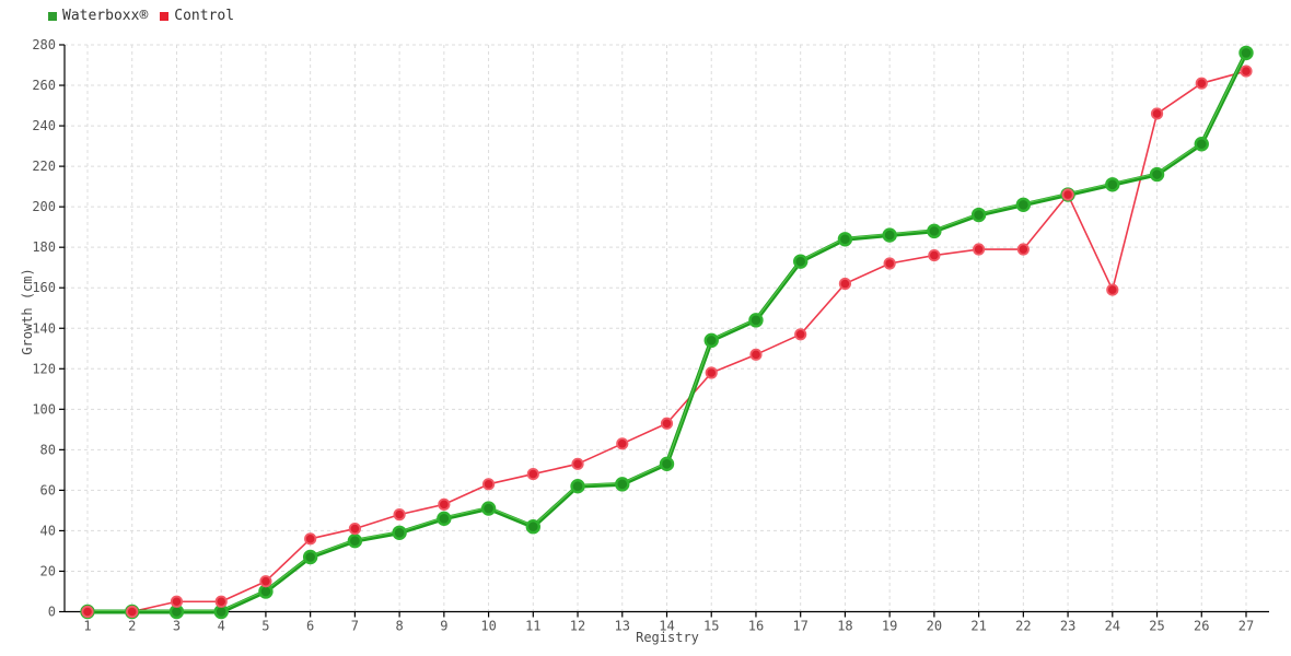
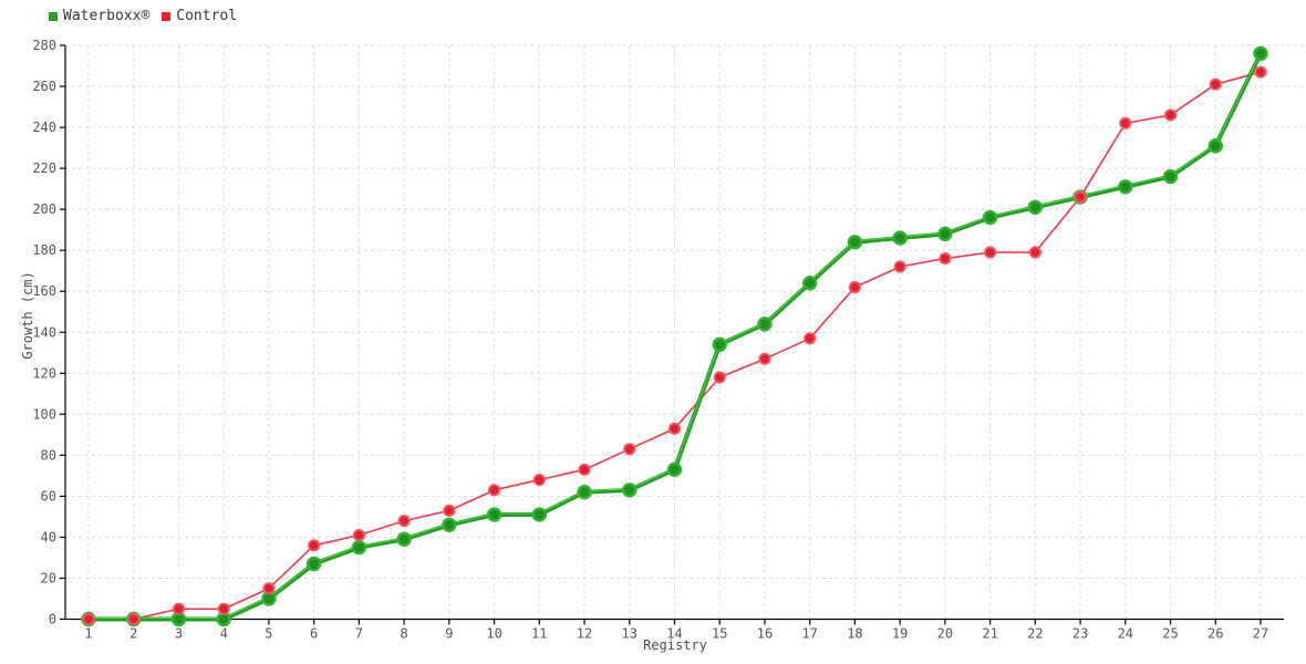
Waterboxx®/11: 42 -> 51
Waterboxx®/17: 173 -> 164
Control/24: 159 -> 242
